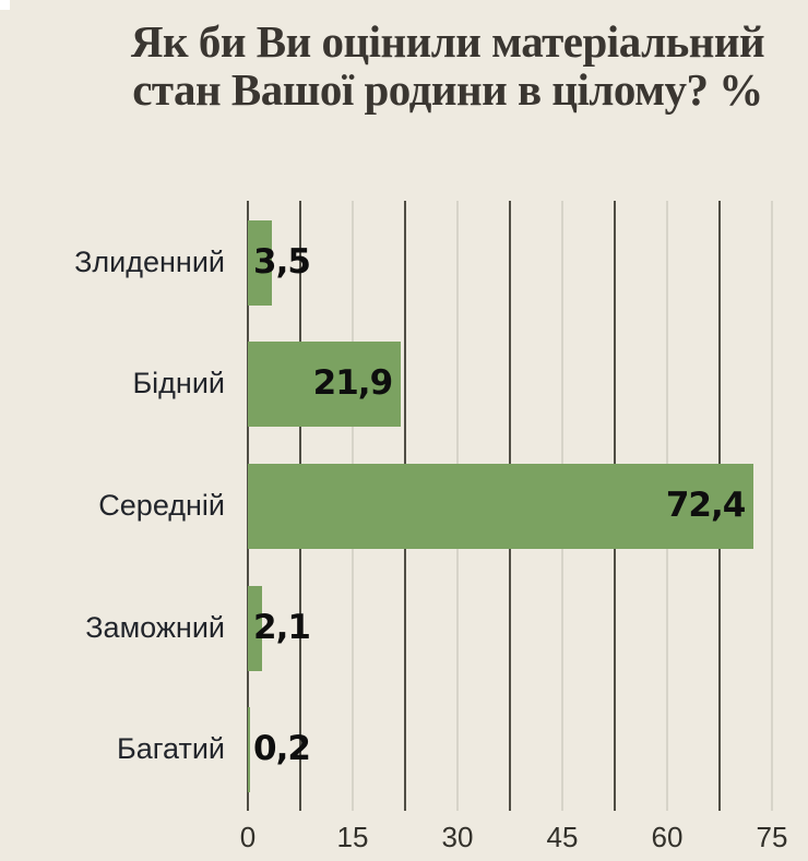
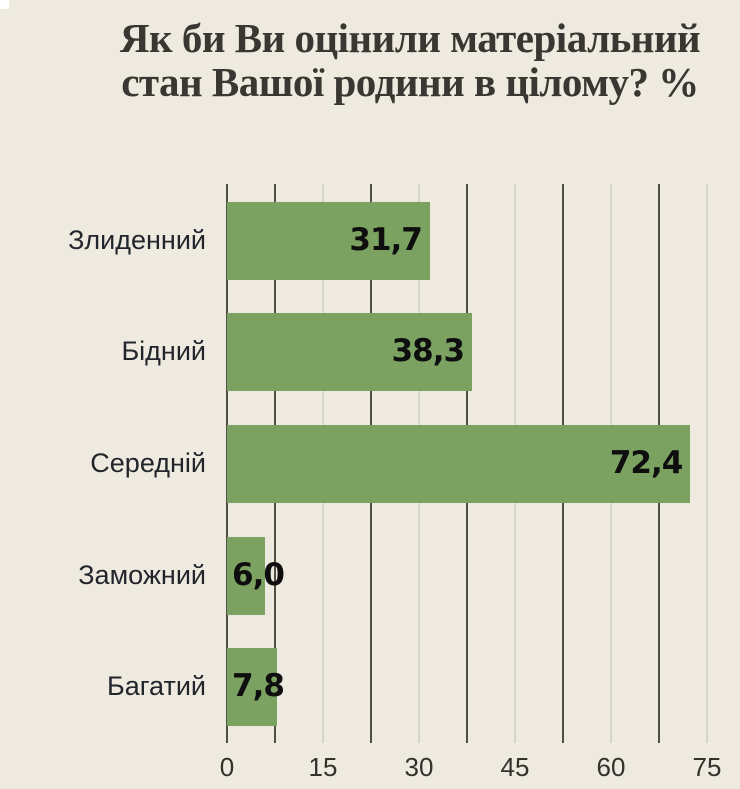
Злиденний: 3,5 -> 31,7
Бідний: 21,9 -> 38,3
Заможний: 2,1 -> 6,0
Багатий: 0,2 -> 7,8
